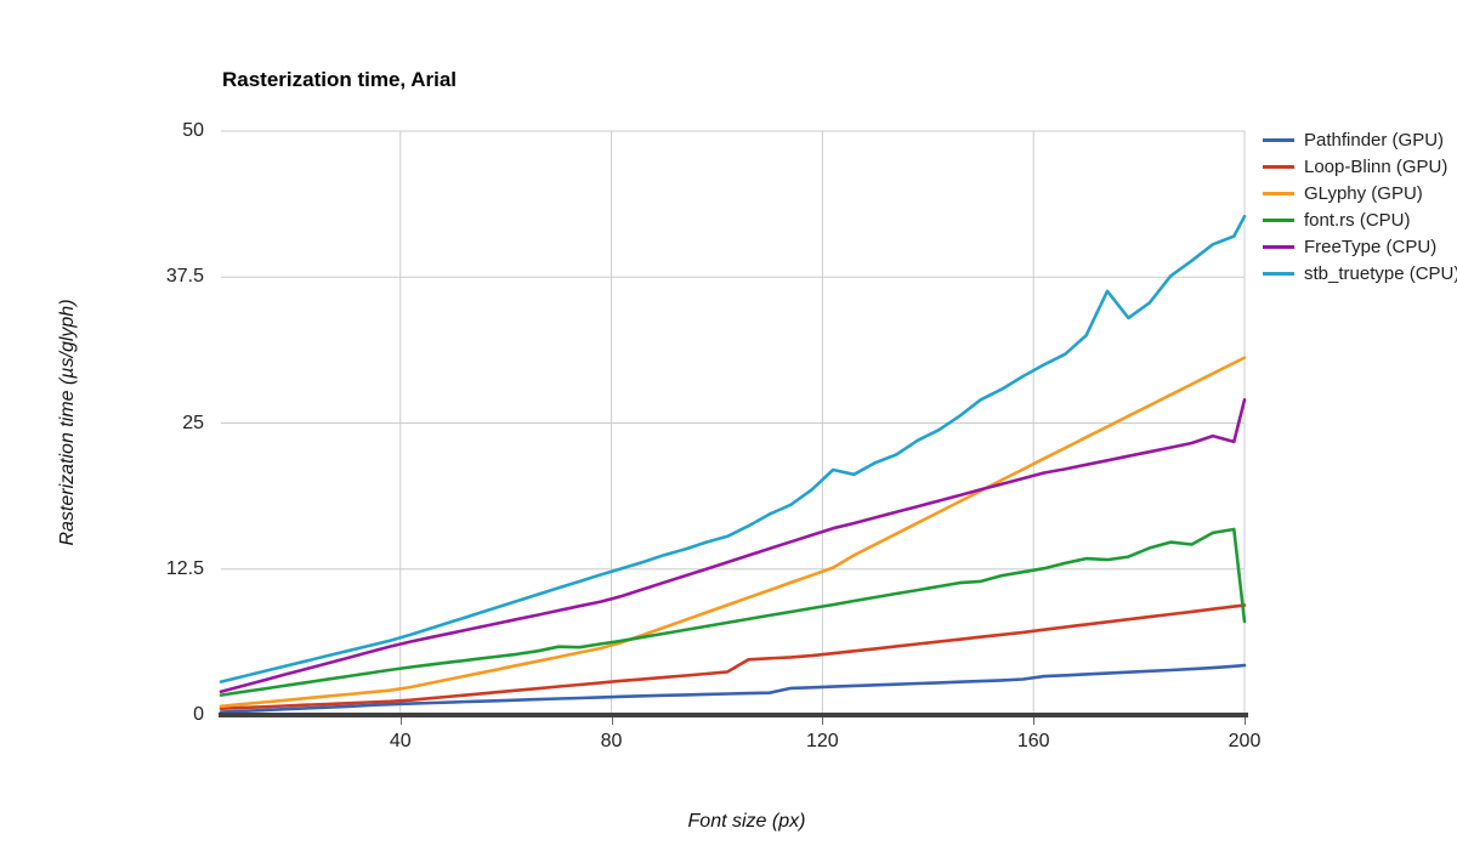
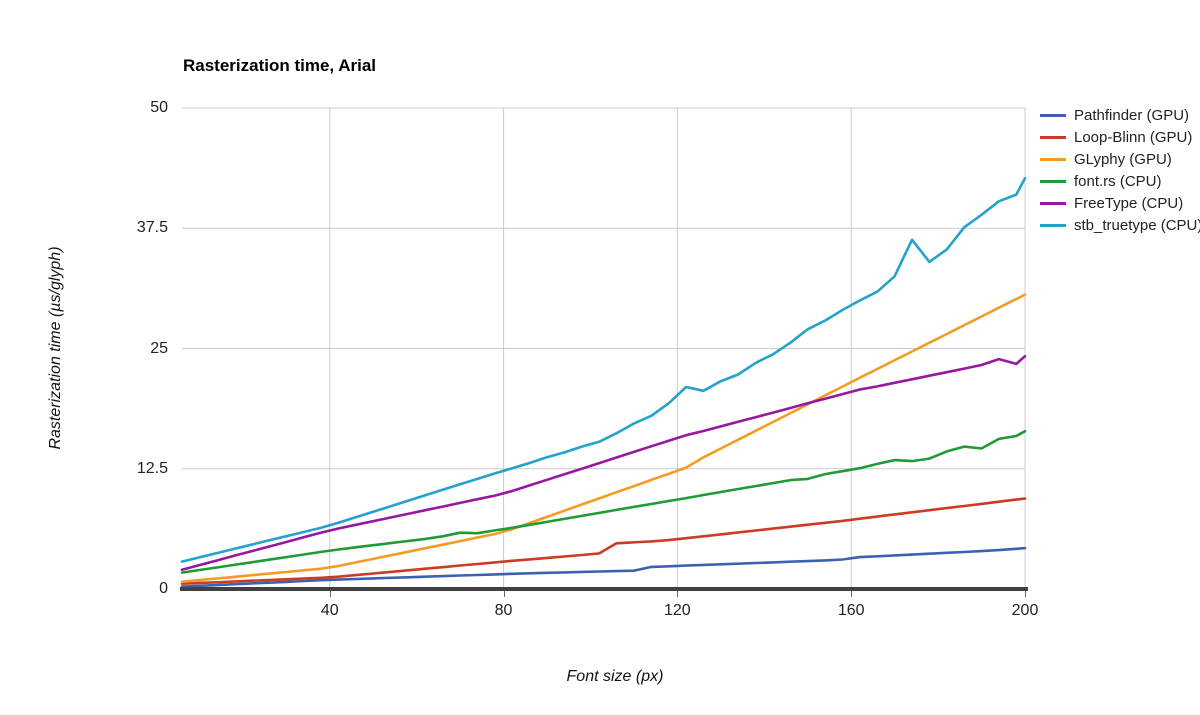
font.rs (CPU)/200: 8 -> 16
FreeType (CPU)/200: 27 -> 24
